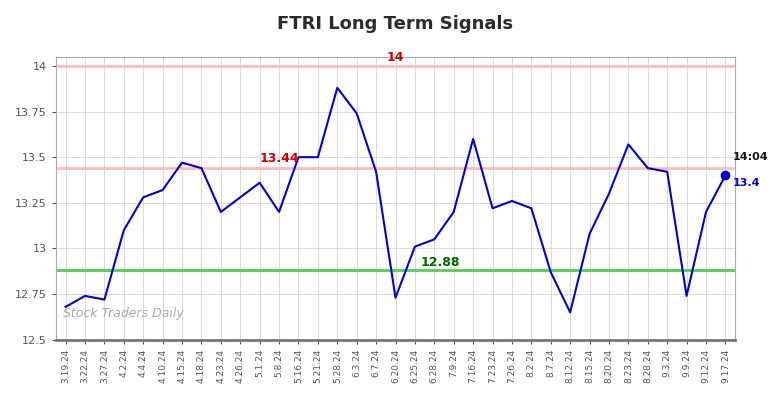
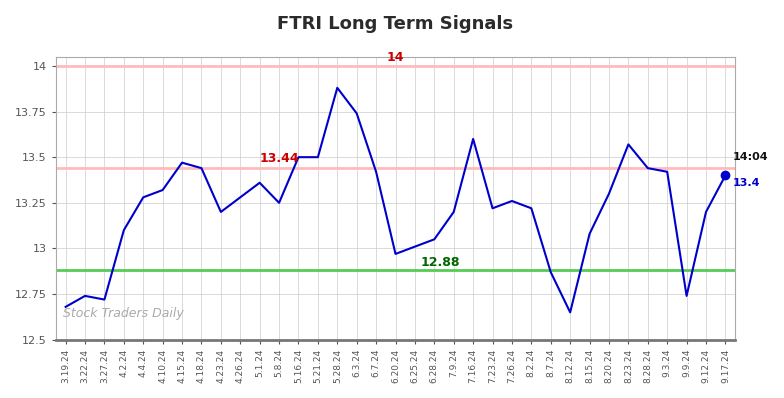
5.8.24: 13.20 -> 13.25
6.20.24: 12.73 -> 12.97
